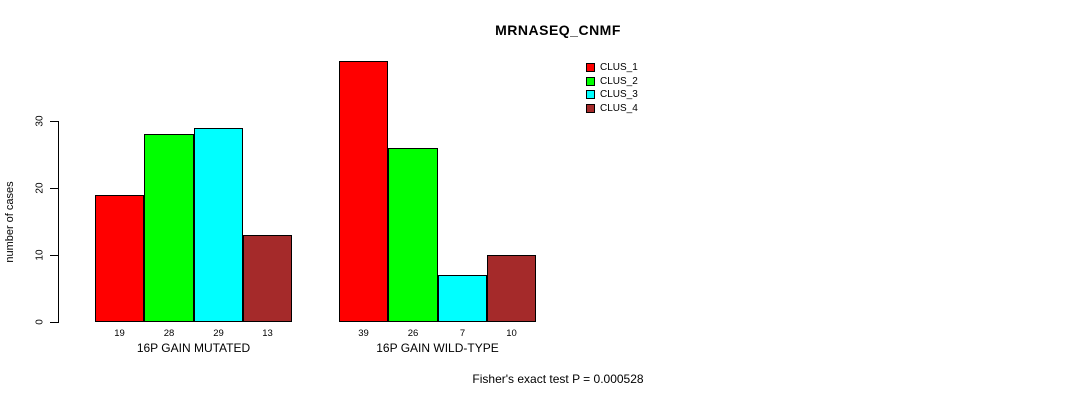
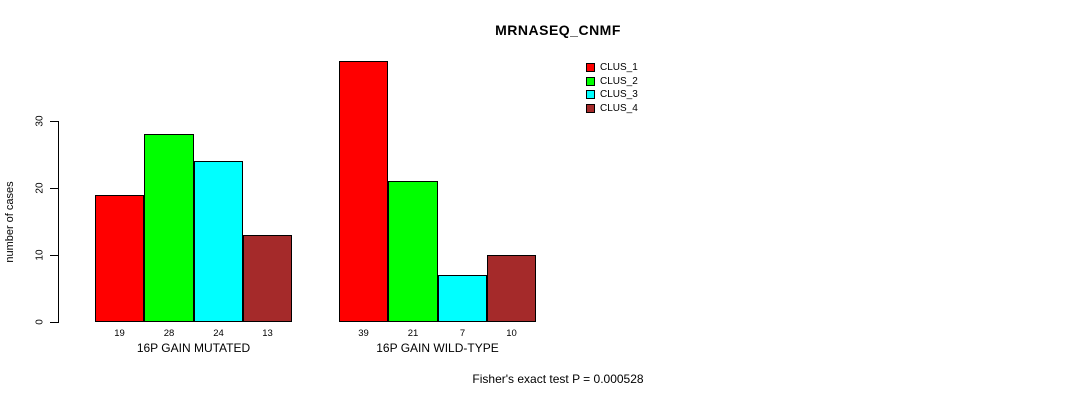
CLUS_3/16P GAIN MUTATED: 29 -> 24
CLUS_2/16P GAIN WILD-TYPE: 26 -> 21
